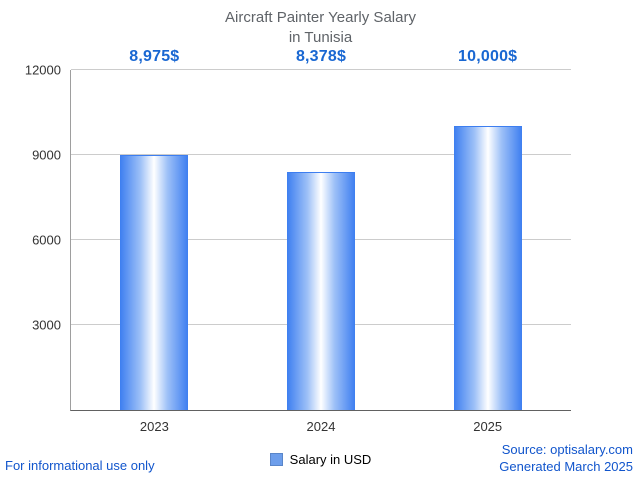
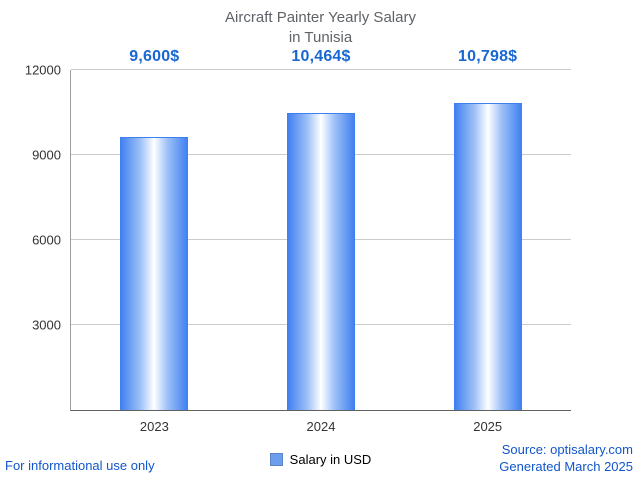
2023: 8,975 -> 9,600
2024: 8,378 -> 10,464
2025: 10,000 -> 10,798
